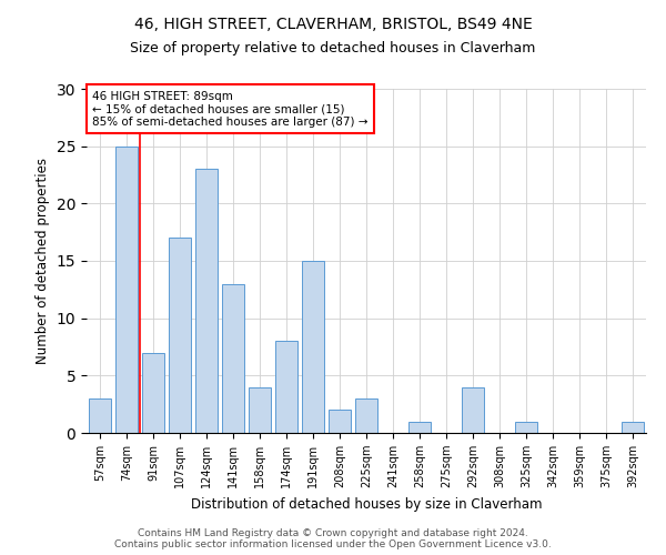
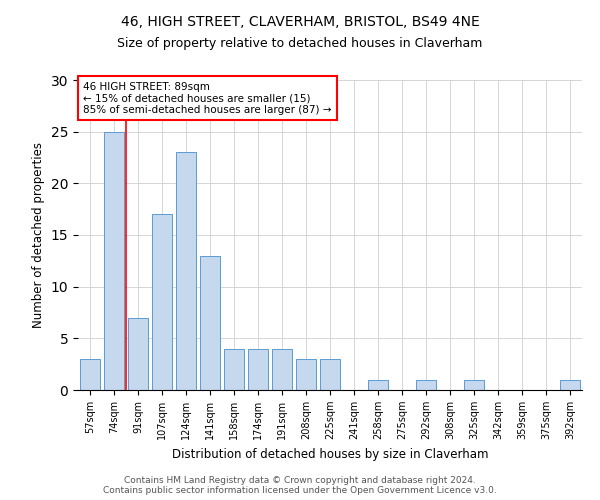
174sqm: 8 -> 4
191sqm: 15 -> 4
208sqm: 2 -> 3
292sqm: 4 -> 1
